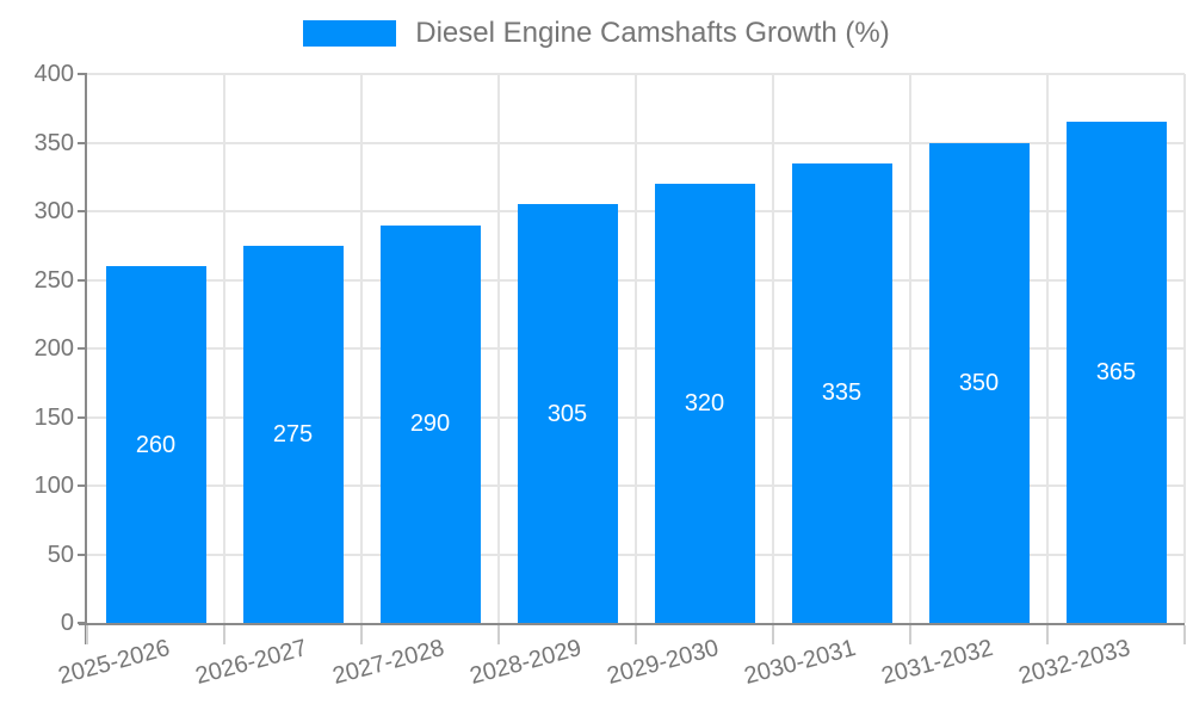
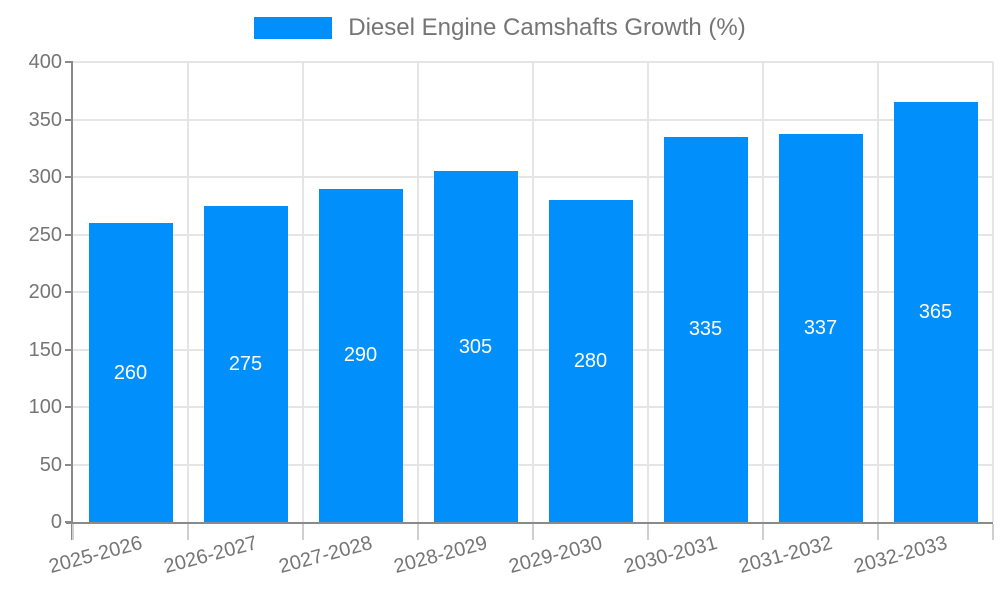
2029-2030: 320 -> 280
2031-2032: 350 -> 337
